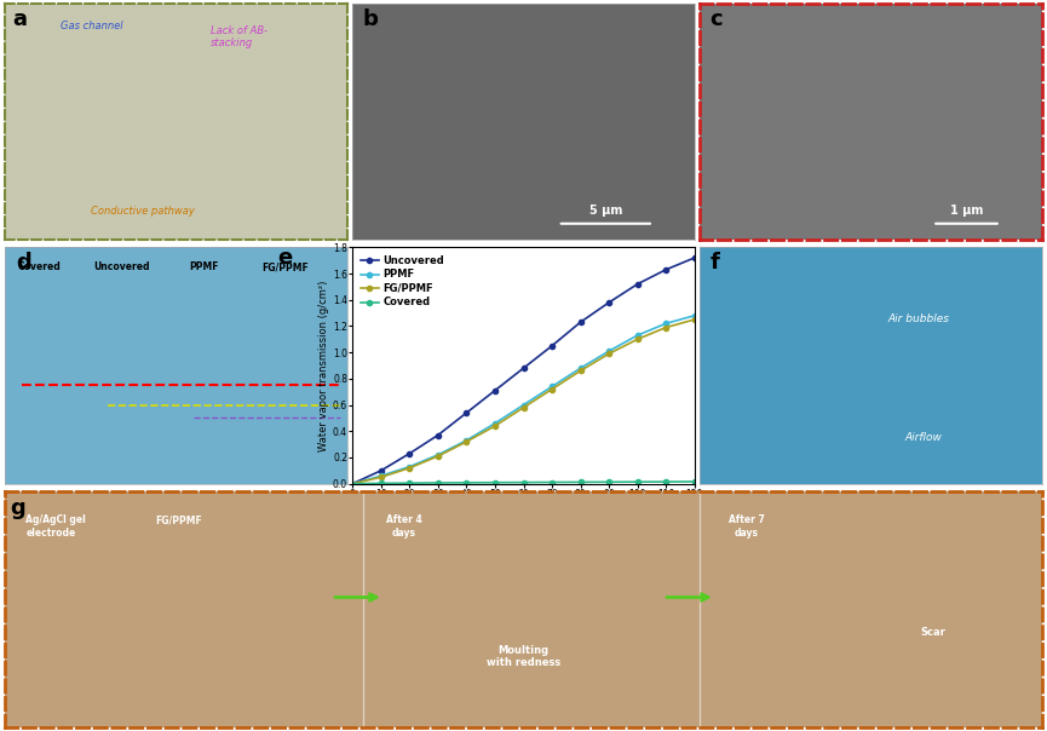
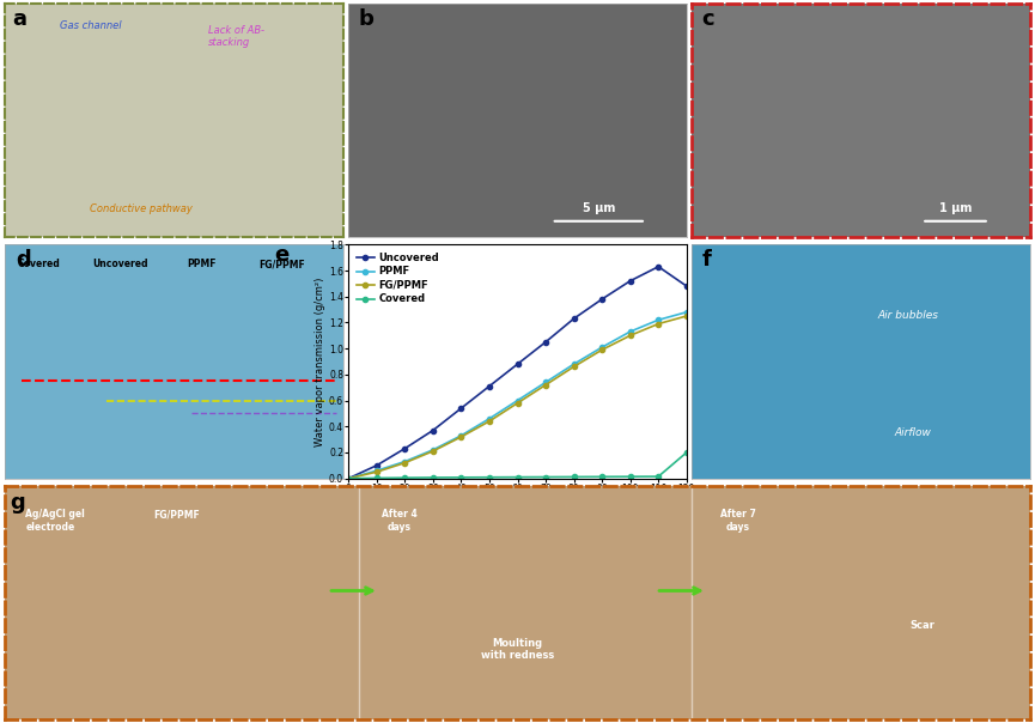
Uncovered/120: 1.72 -> 1.48
Covered/120: 0.02 -> 0.20
